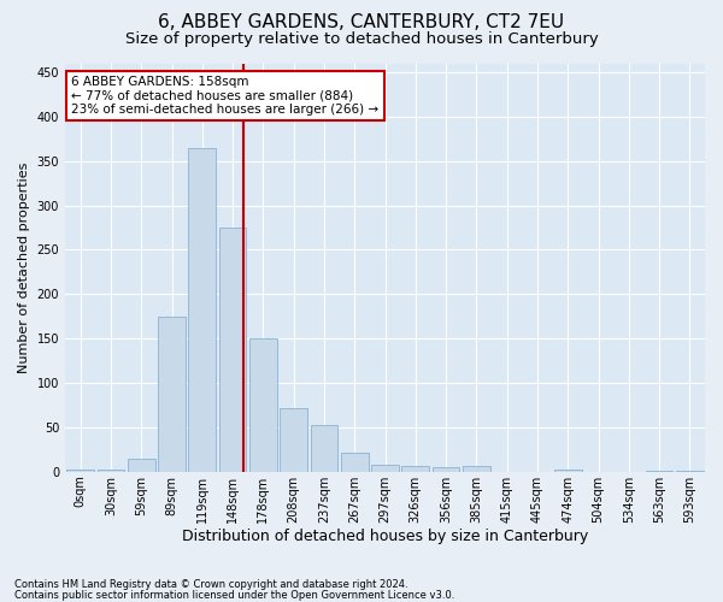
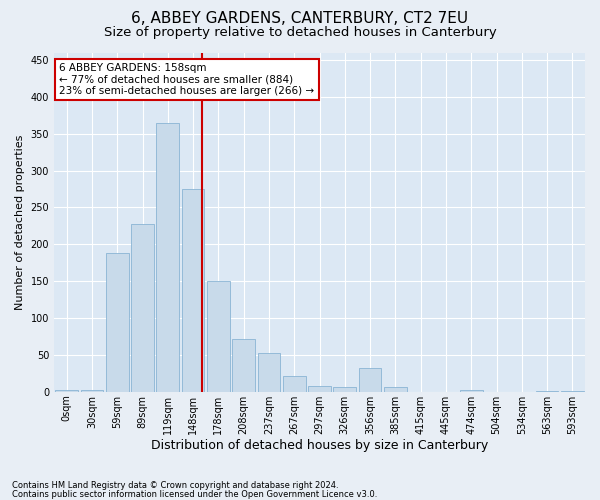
59sqm: 15 -> 188
89sqm: 175 -> 228
356sqm: 5 -> 32
